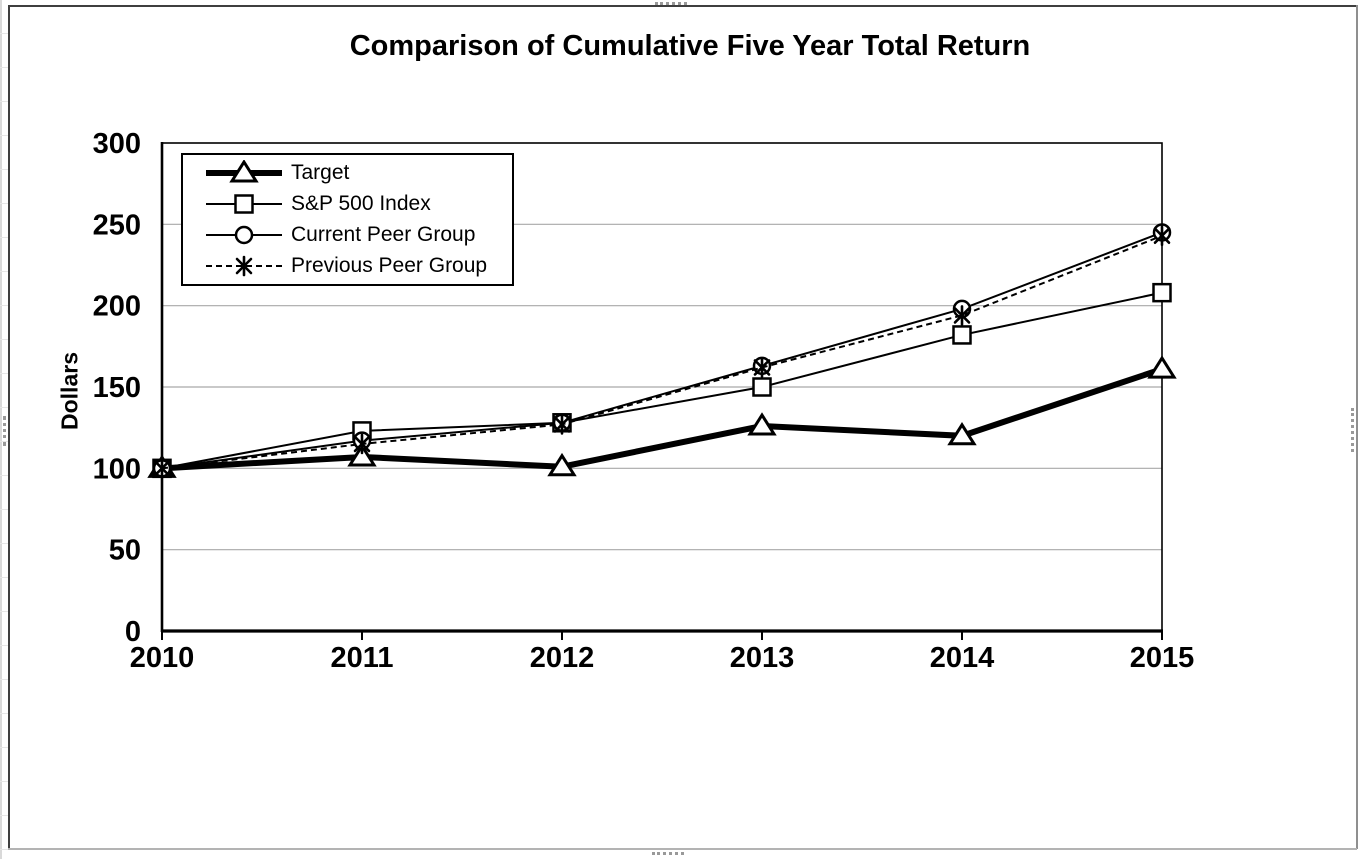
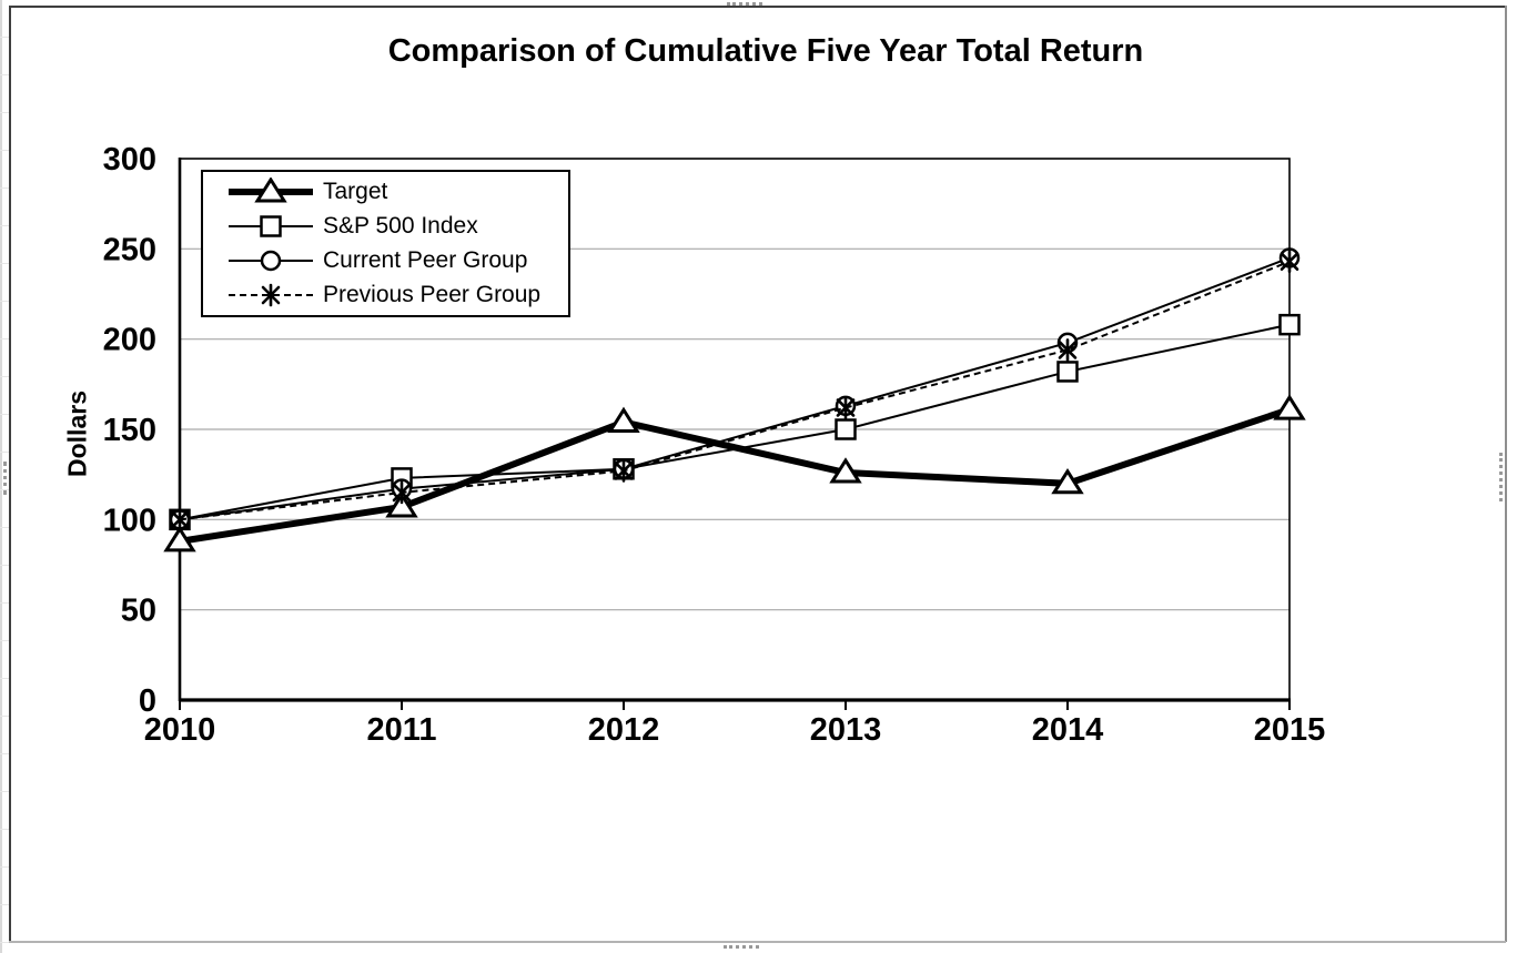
Target/2010: 100 -> 88
Target/2012: 101 -> 154
